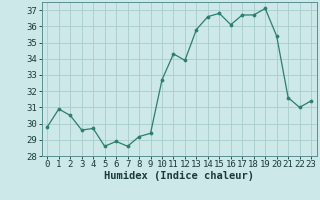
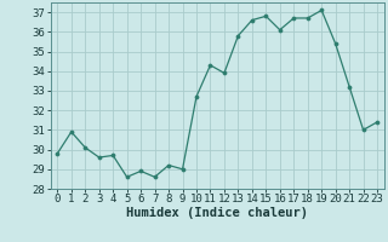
2: 30.5 -> 30.1
9: 29.4 -> 29.0
21: 31.6 -> 33.2
